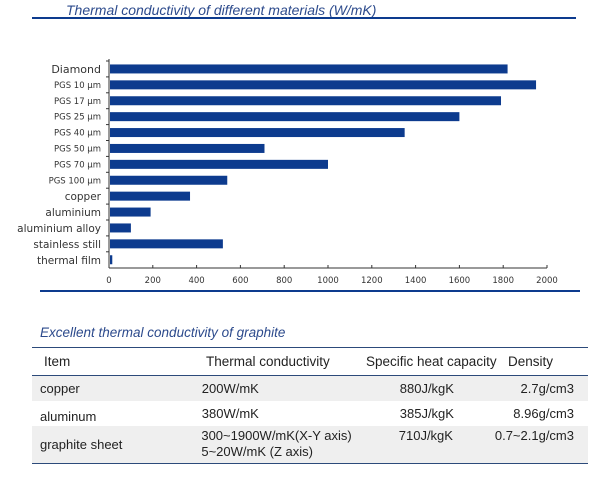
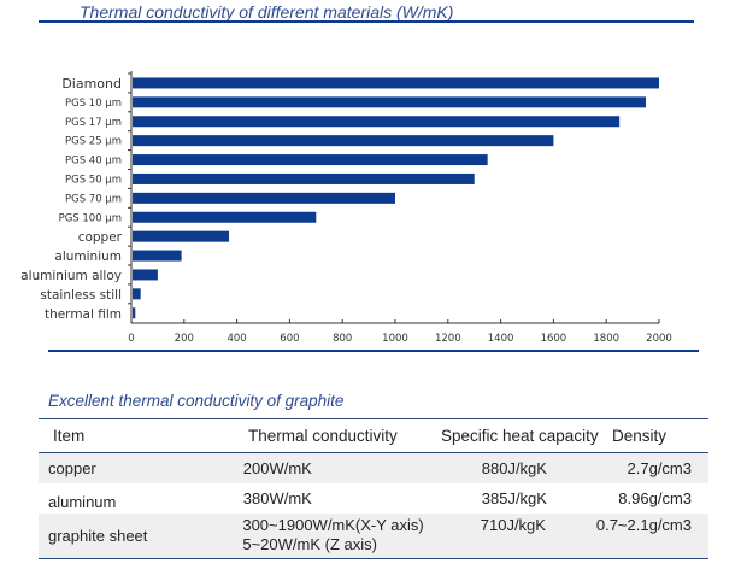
Diamond: 1820 -> 2000
PGS 17 μm: 1790 -> 1850
PGS 50 μm: 710 -> 1300
PGS 100 μm: 540 -> 700
stainless still: 520 -> 40
